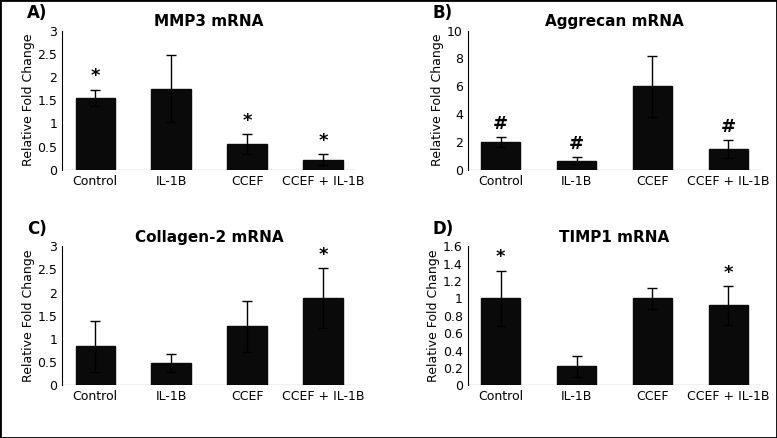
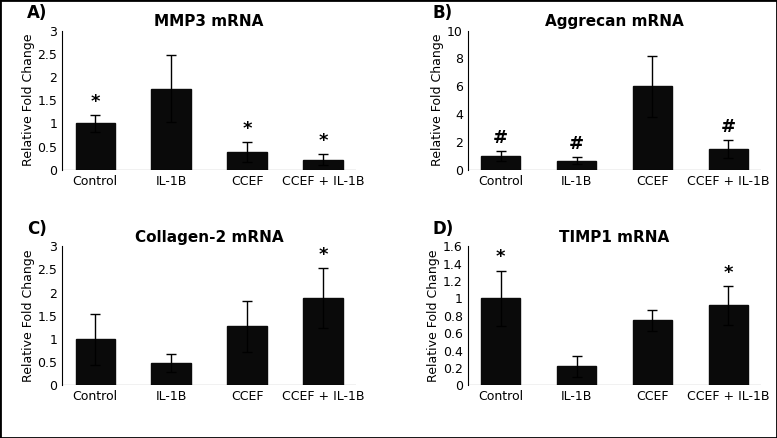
MMP3 mRNA/Control: 1.55 -> 1.00
MMP3 mRNA/CCEF: 0.55 -> 0.38
Aggrecan mRNA/Control: 2.0 -> 1.0
Collagen-2 mRNA/Control: 0.85 -> 1.00
TIMP1 mRNA/CCEF: 1.00 -> 0.75
